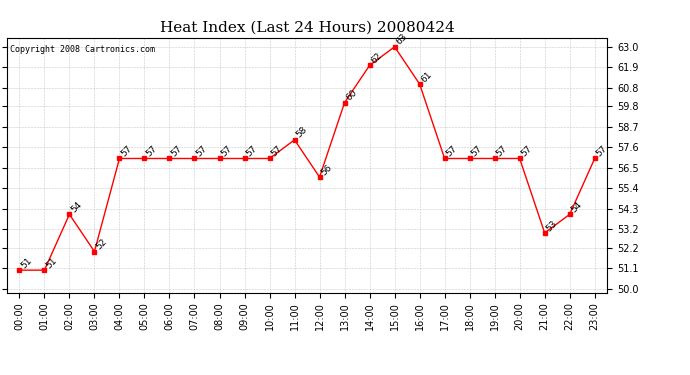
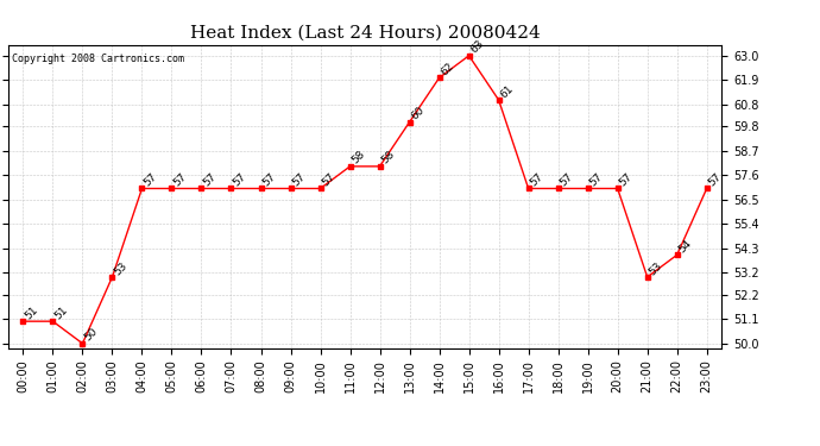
02:00: 54 -> 50
03:00: 52 -> 53
12:00: 56 -> 58
